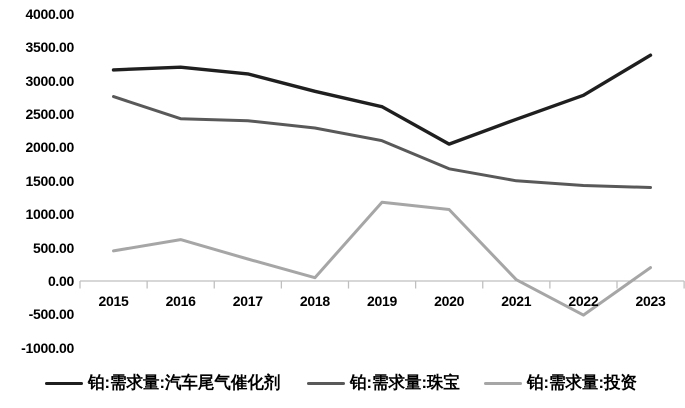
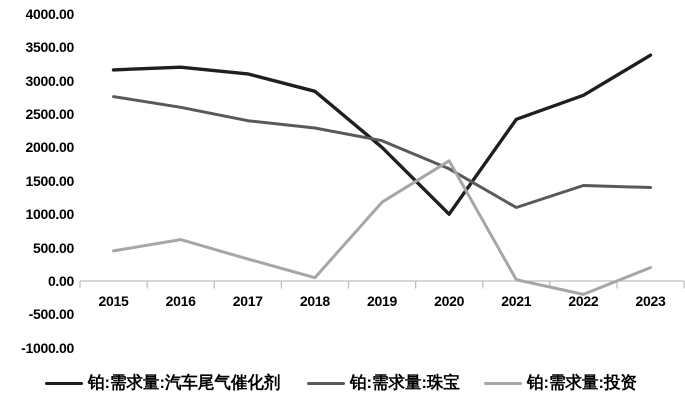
铂:需求量:珠宝/2016: 2400 -> 2600
铂:需求量:汽车尾气催化剂/2019: 2600 -> 2000
铂:需求量:汽车尾气催化剂/2020: 2000 -> 1000
铂:需求量:投资/2020: 1100 -> 1800
铂:需求量:珠宝/2021: 1500 -> 1100
铂:需求量:投资/2022: -500 -> -200
